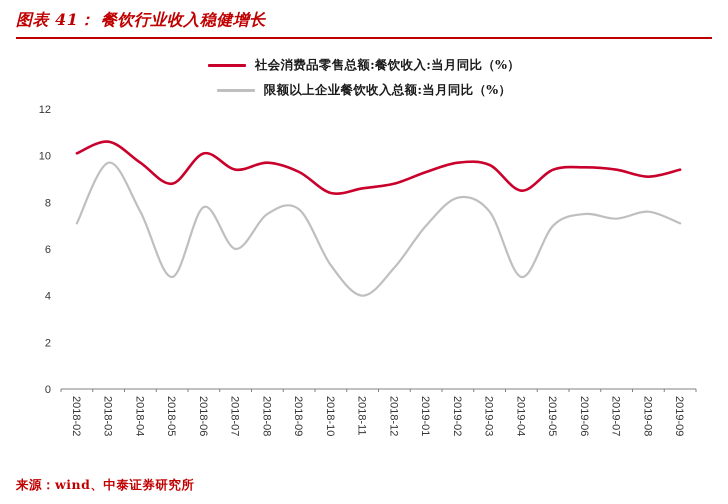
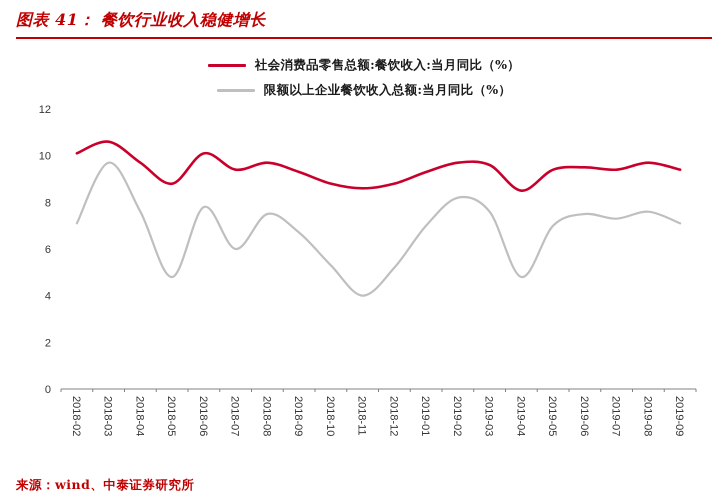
限额以上企业餐饮收入总额:当月同比（%）/2018-09: 7.7 -> 6.7
社会消费品零售总额:餐饮收入:当月同比（%）/2018-10: 8.4 -> 8.8
社会消费品零售总额:餐饮收入:当月同比（%）/2019-08: 9.1 -> 9.7
